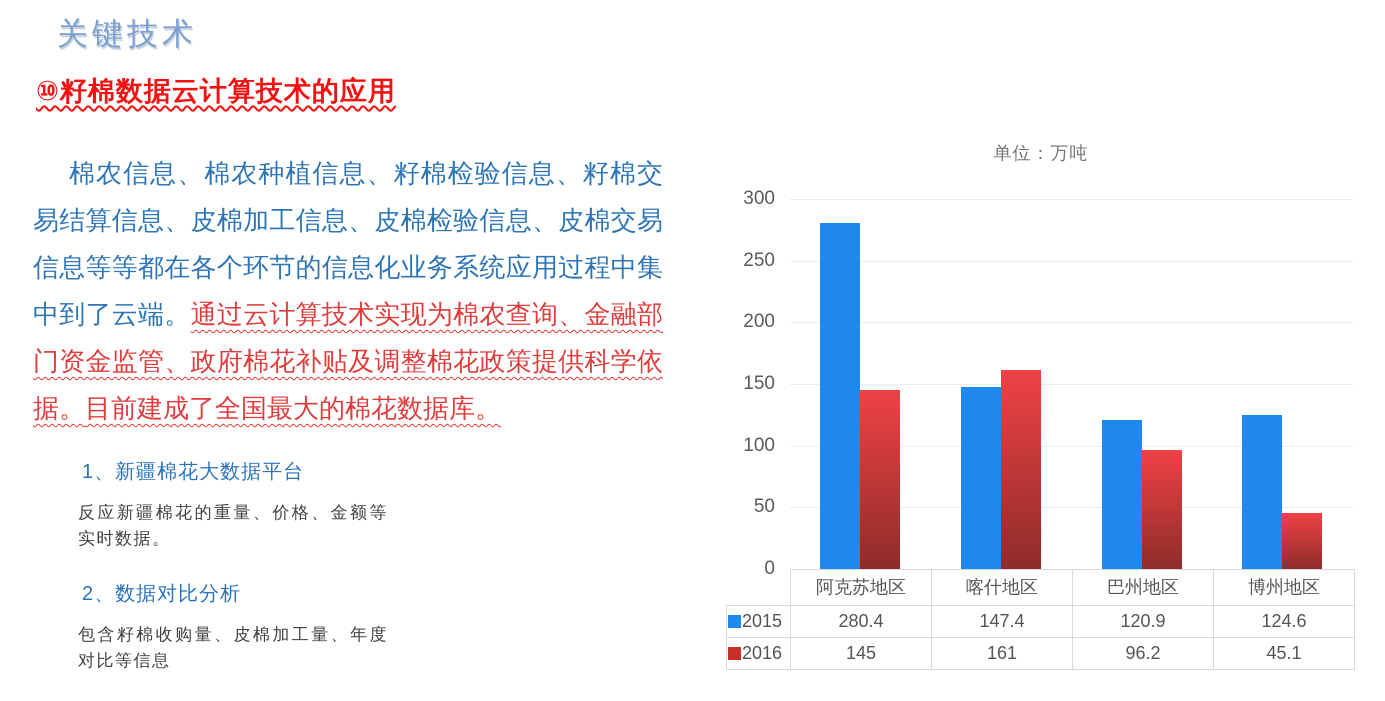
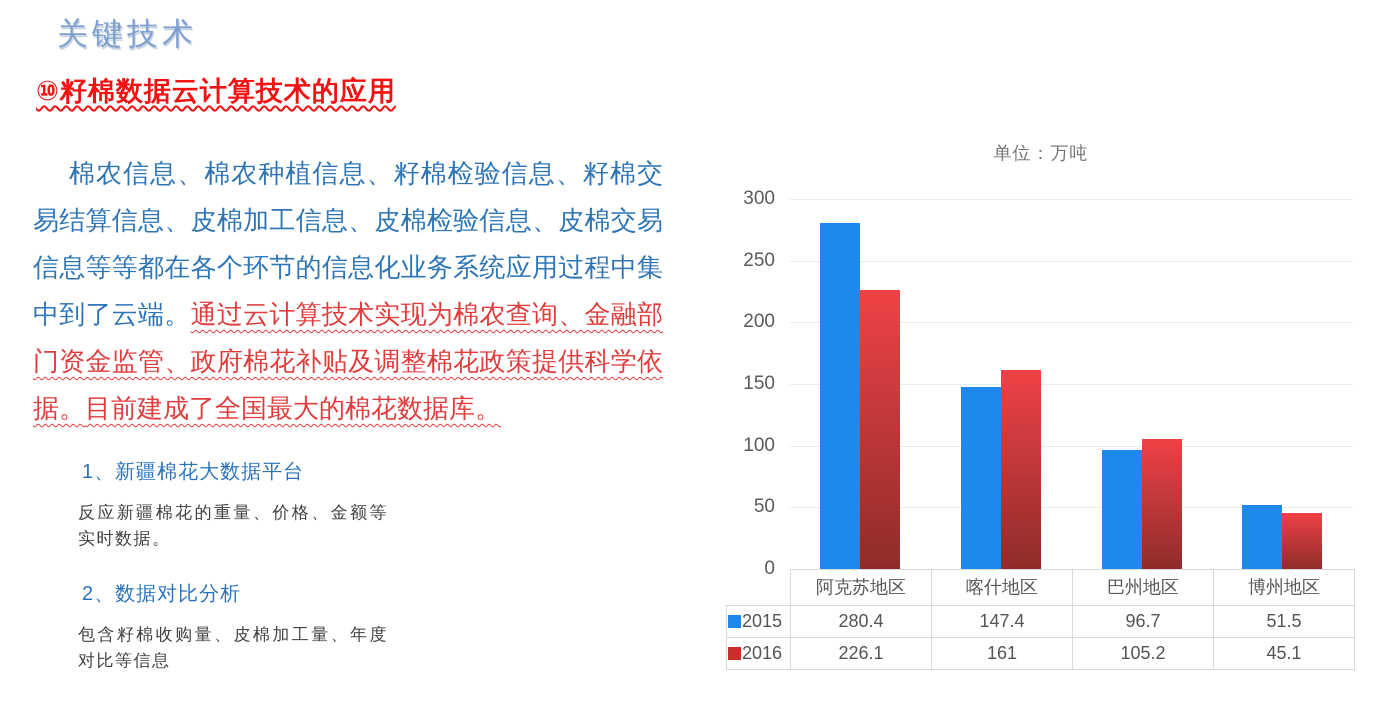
2016/阿克苏地区: 145 -> 226.1
2015/巴州地区: 120.9 -> 96.7
2016/巴州地区: 96.2 -> 105.2
2015/博州地区: 124.6 -> 51.5
